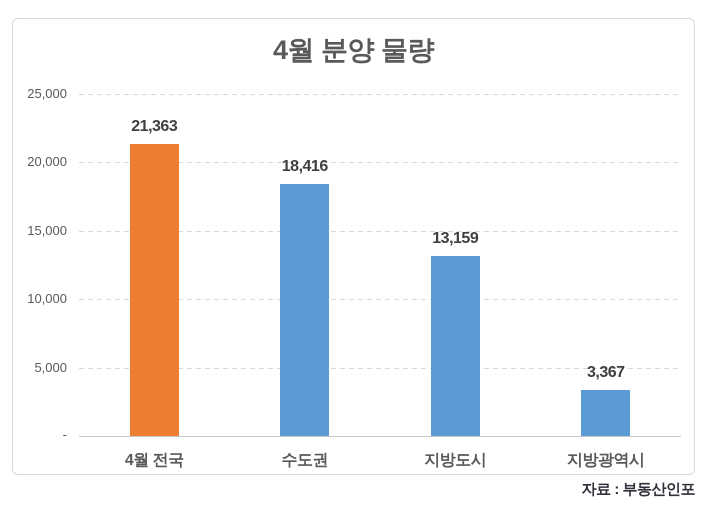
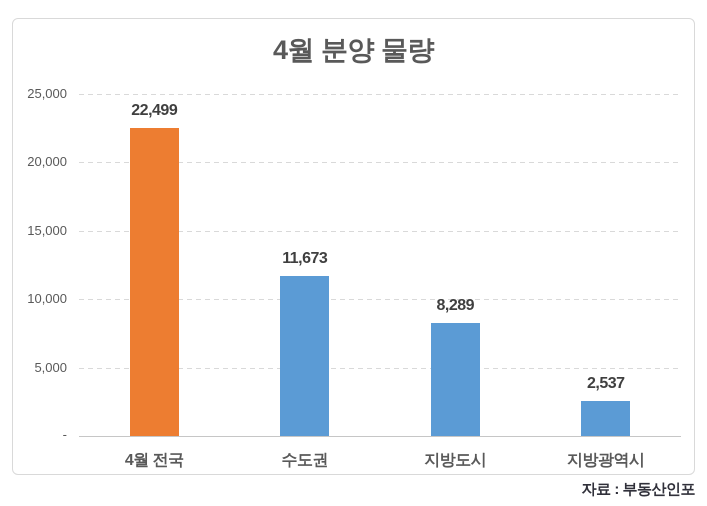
4월 전국: 21,363 -> 22,499
수도권: 18,416 -> 11,673
지방도시: 13,159 -> 8,289
지방광역시: 3,367 -> 2,537
